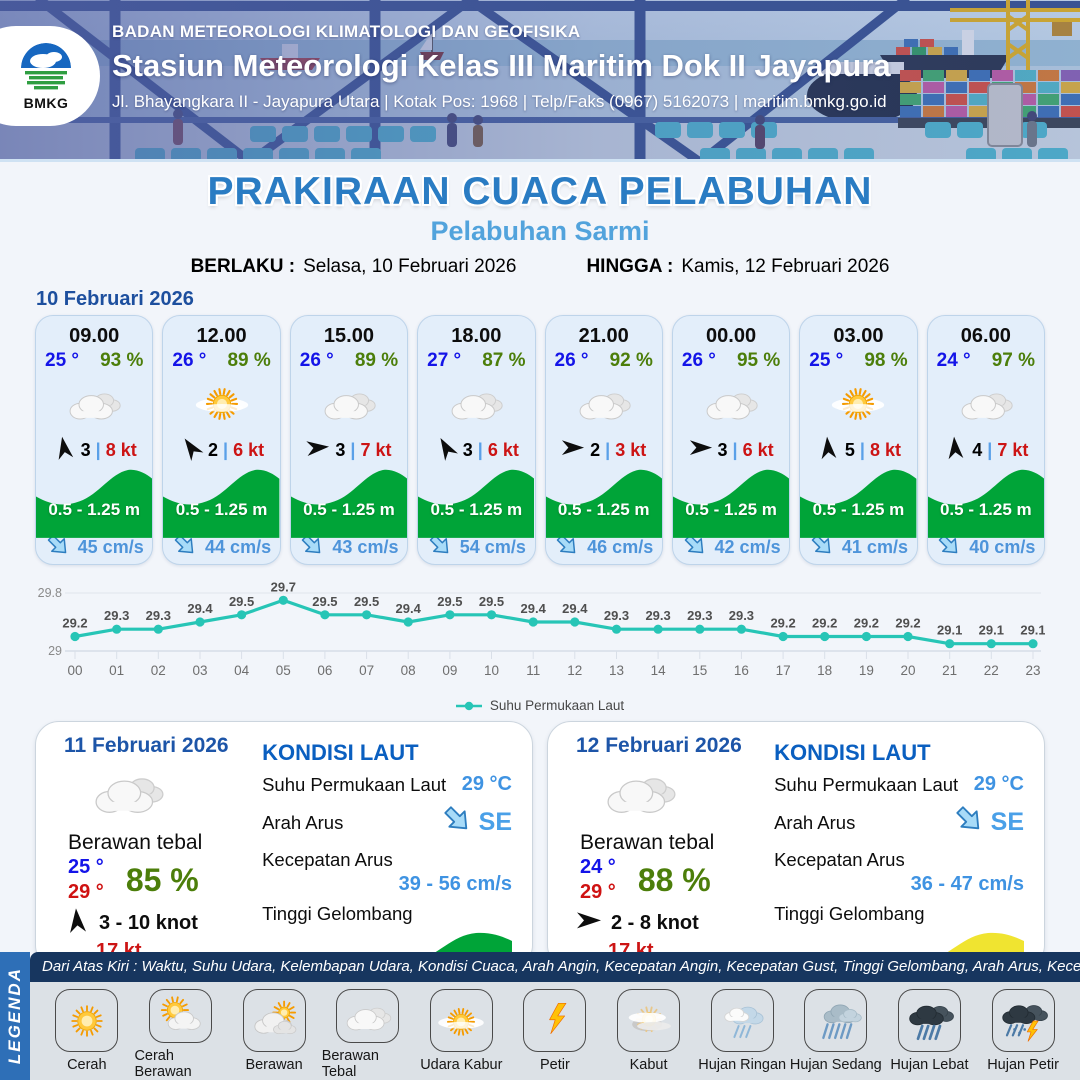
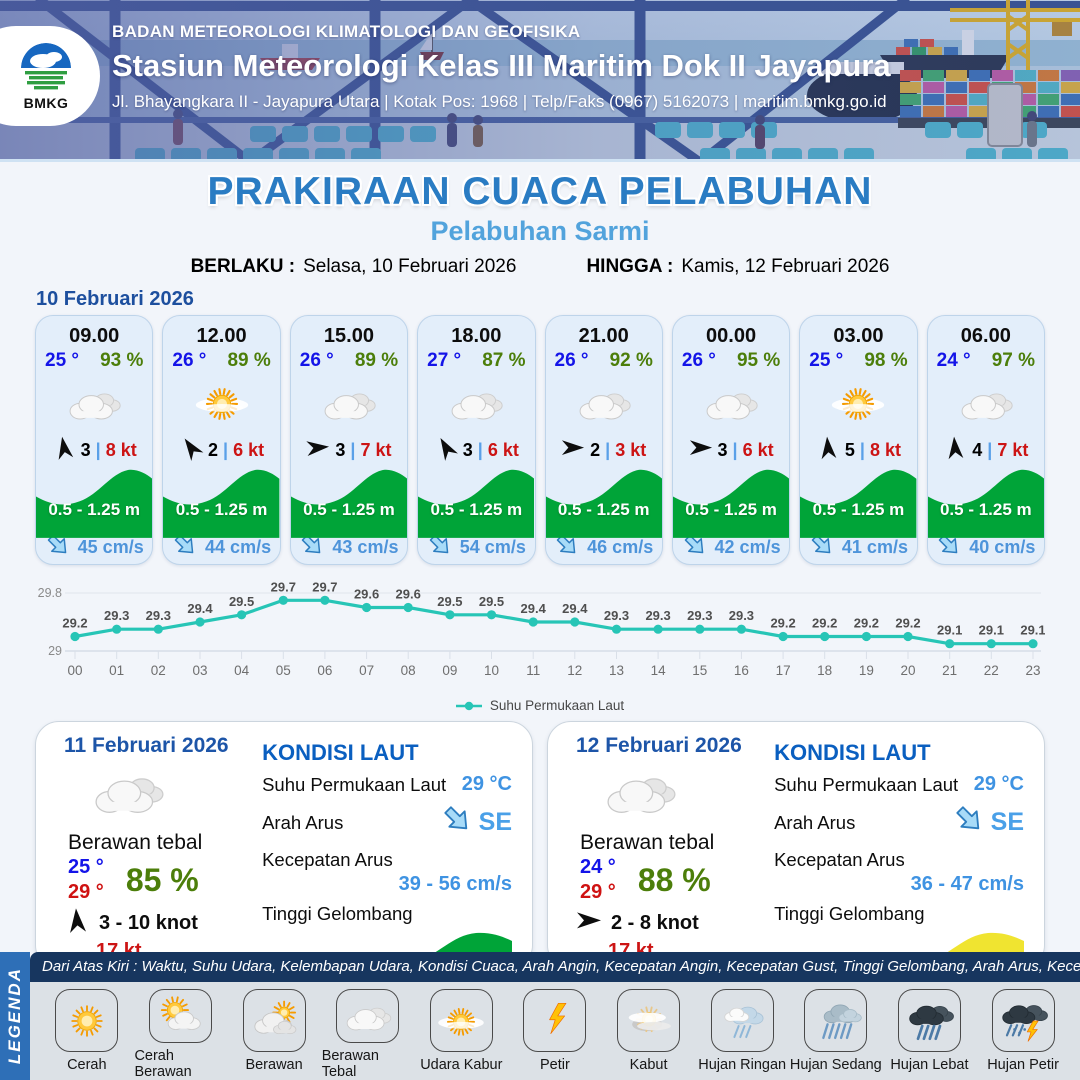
06: 29.5 -> 29.7
07: 29.5 -> 29.6
08: 29.4 -> 29.6
